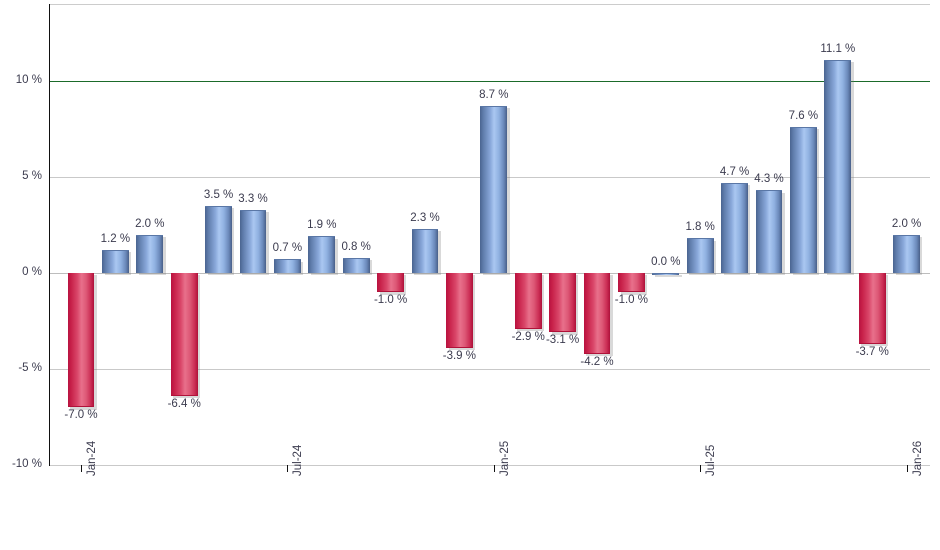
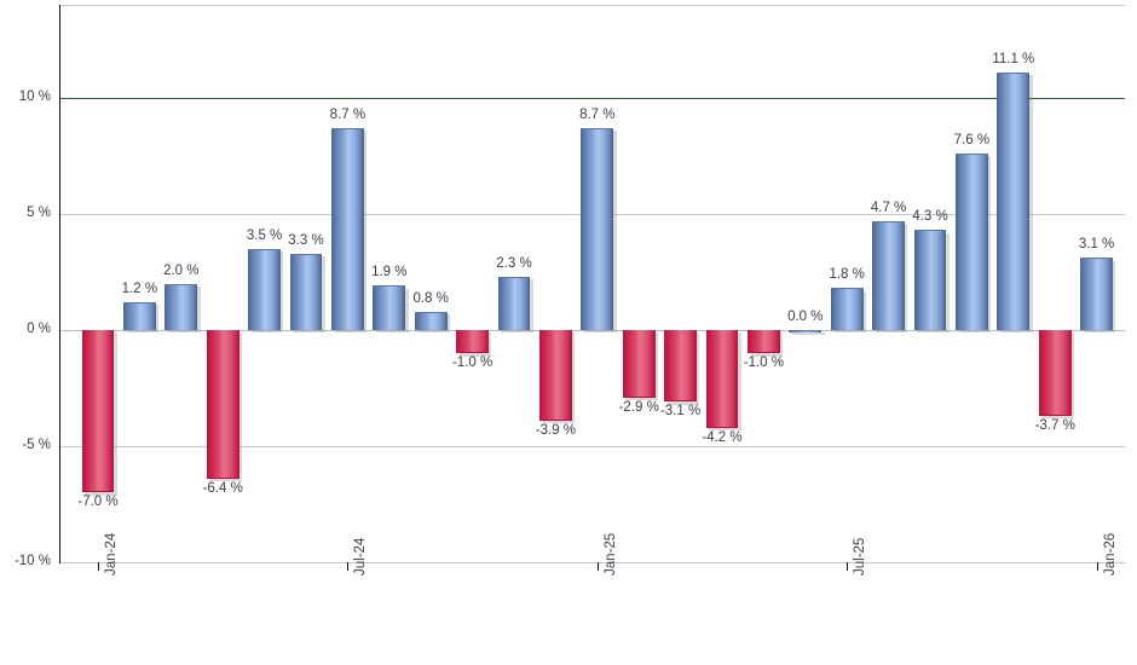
Jul-24: 0.7 -> 8.7
Jan-26: 2.0 -> 3.1
